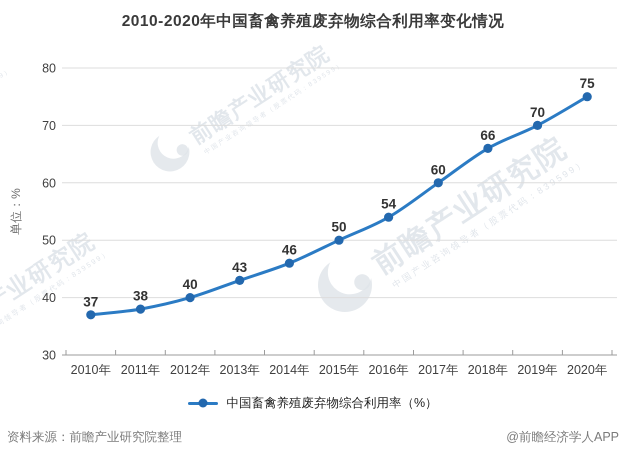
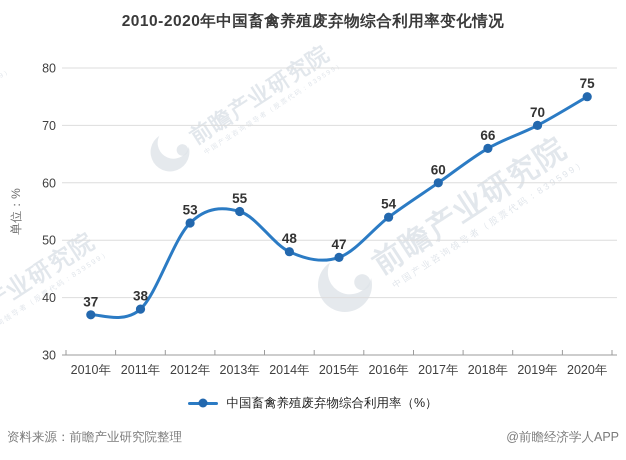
2012年: 40 -> 53
2013年: 43 -> 55
2014年: 46 -> 48
2015年: 50 -> 47
